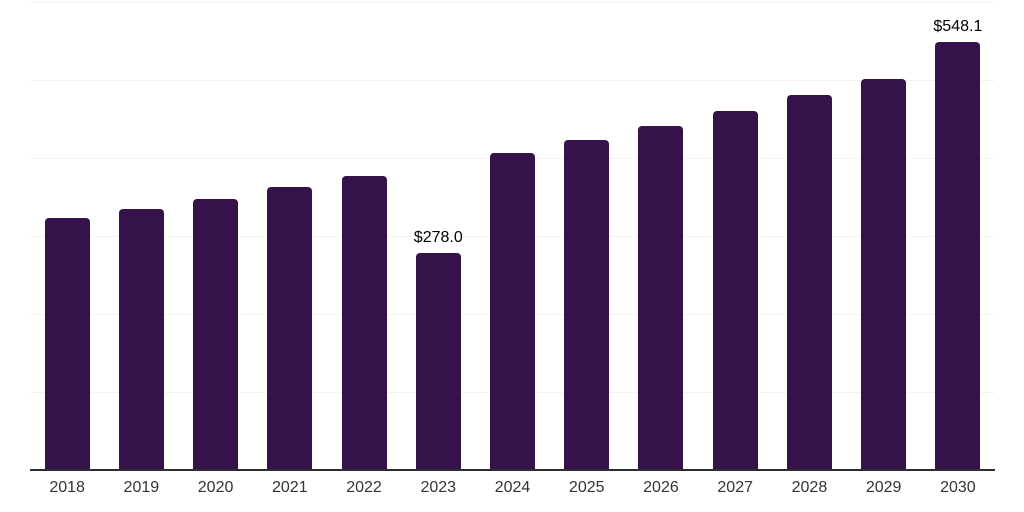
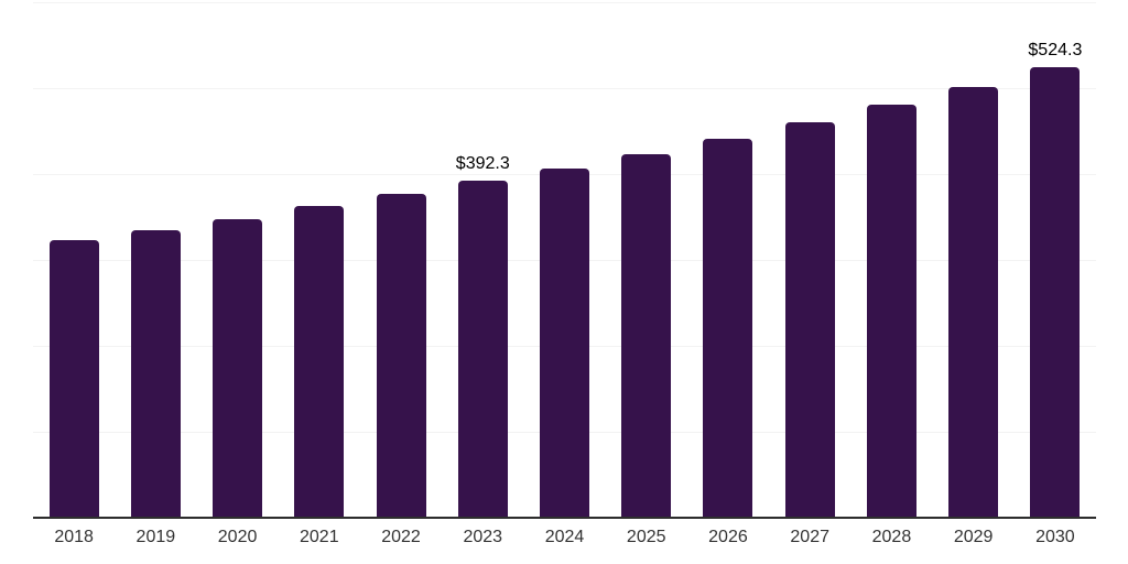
2023: $278.0 -> $392.3
2030: $548.1 -> $524.3
